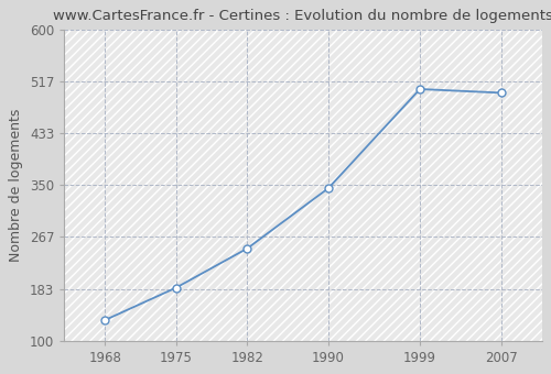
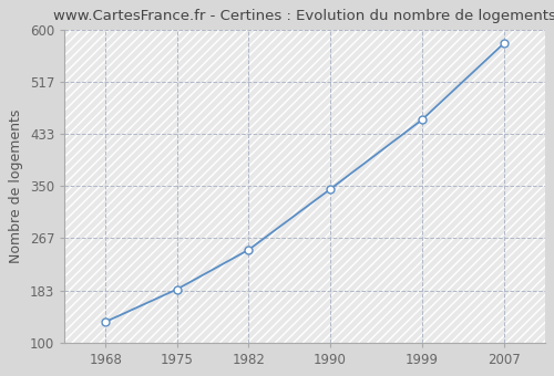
1999: 504 -> 456
2007: 498 -> 578
